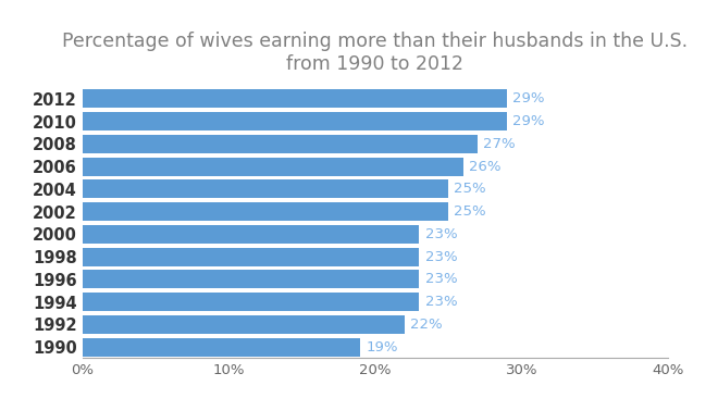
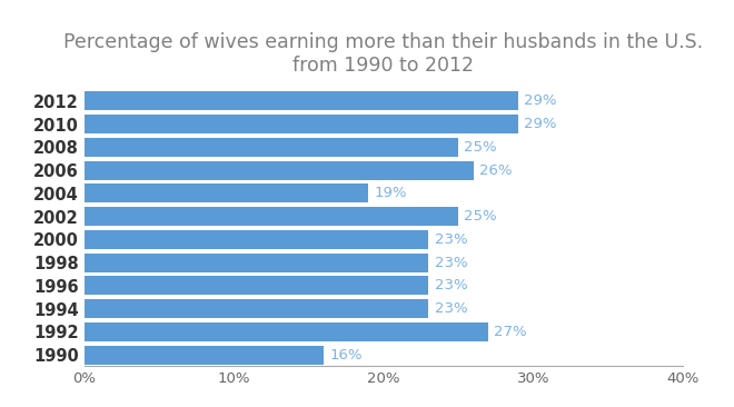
2008: 27% -> 25%
2004: 25% -> 19%
1992: 22% -> 27%
1990: 19% -> 16%
